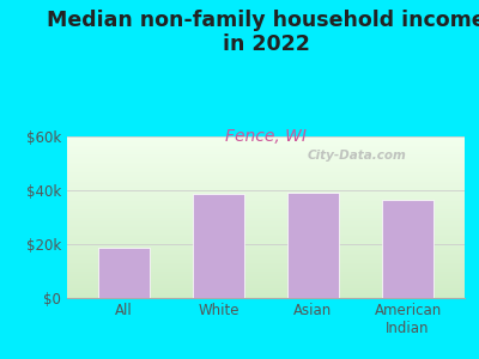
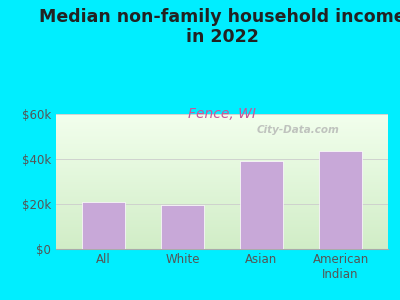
All: $18.5k -> $21.0k
White: $38.5k -> $19.5k
American Indian: $36.5k -> $43.5k
